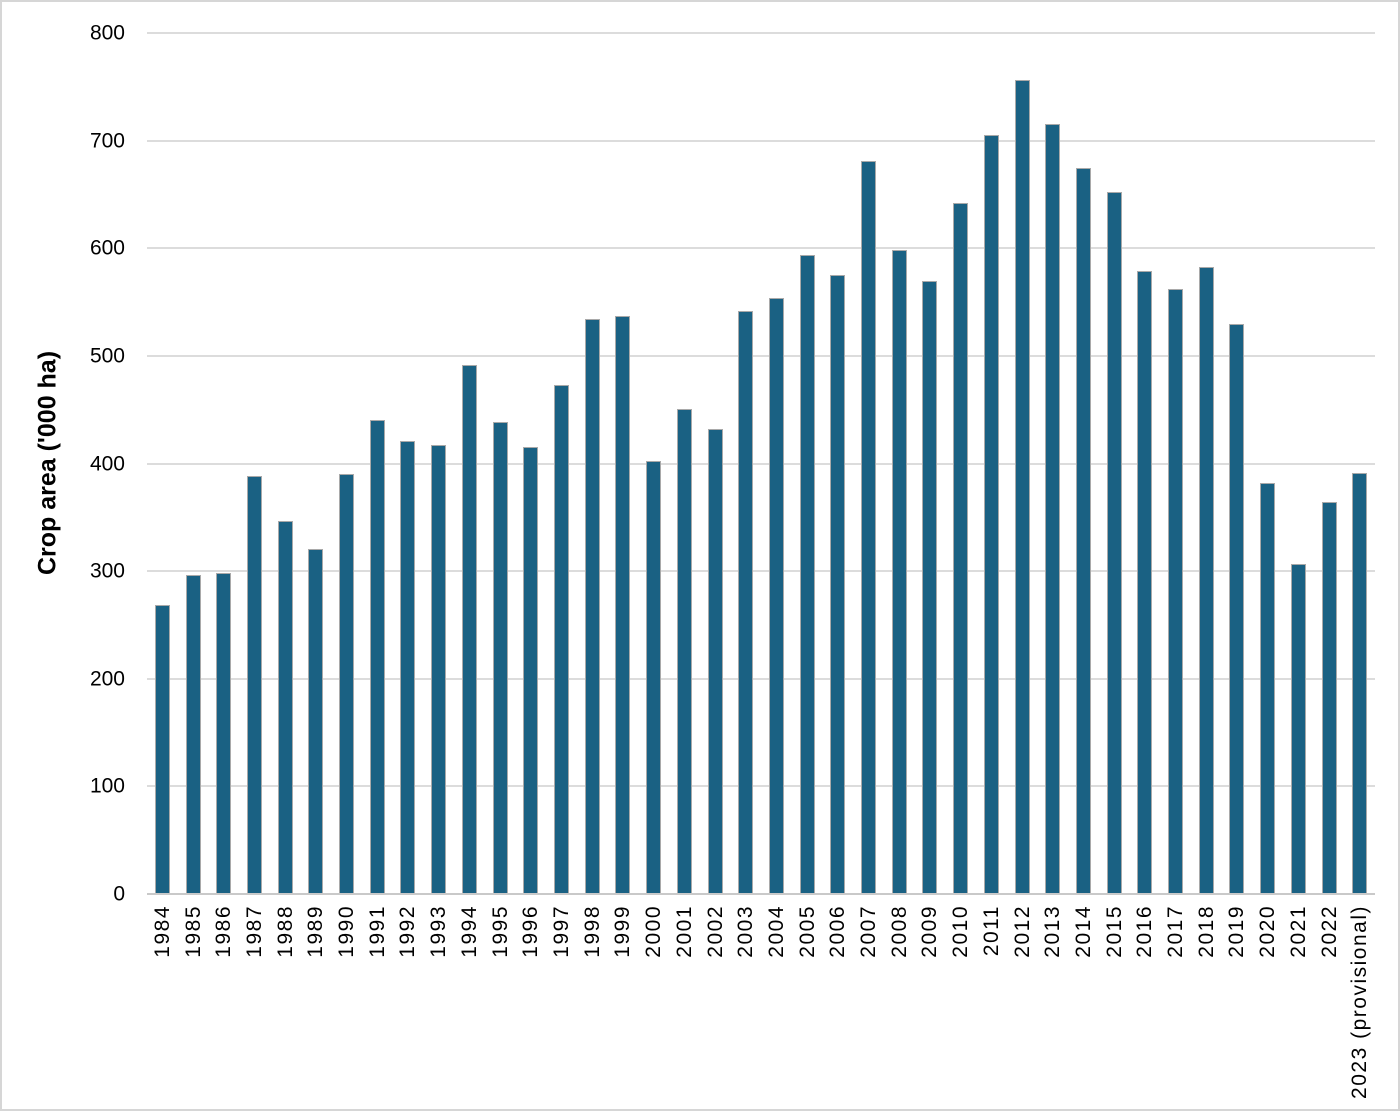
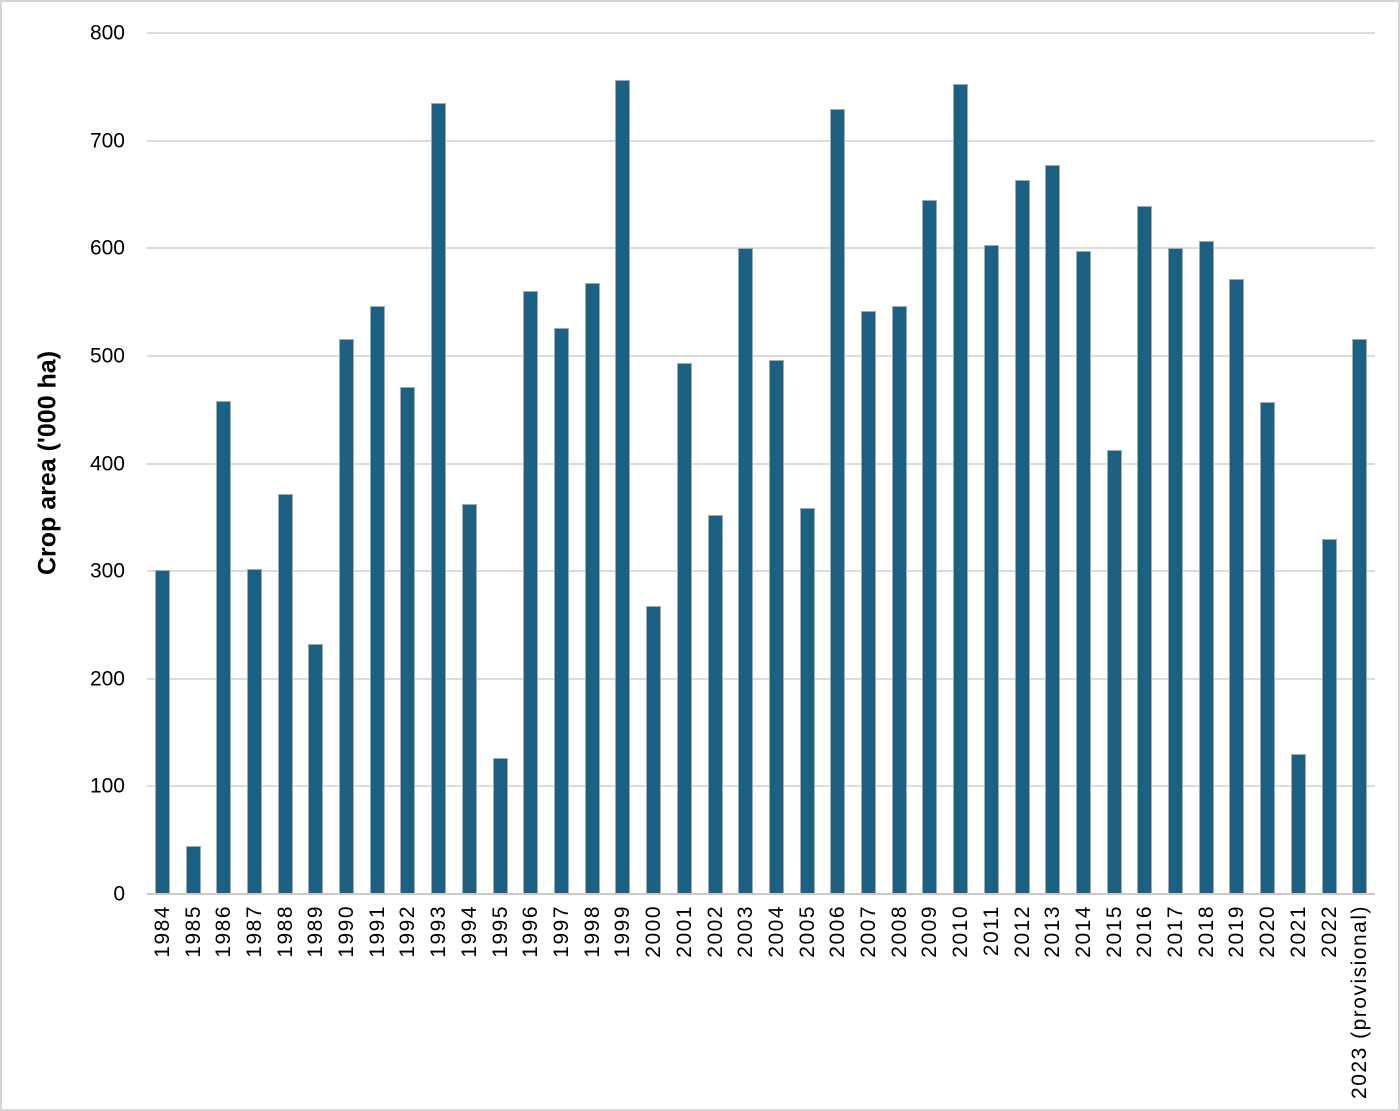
1984: 269 -> 301
1985: 296 -> 45
1986: 298 -> 458
1987: 388 -> 302
1988: 347 -> 372
1989: 321 -> 232
1990: 390 -> 516
1991: 440 -> 546
1992: 421 -> 471
1993: 417 -> 735
1994: 492 -> 362
1995: 439 -> 126
1996: 415 -> 560
1997: 473 -> 526
1998: 534 -> 568
1999: 537 -> 756
2000: 402 -> 268
2001: 451 -> 493
2002: 432 -> 352
2003: 542 -> 600
2004: 554 -> 496
2005: 594 -> 359
2006: 575 -> 729
2007: 681 -> 542
2008: 598 -> 546
2009: 570 -> 645
2010: 642 -> 753
2011: 705 -> 603
2012: 756 -> 663
2013: 715 -> 677
2014: 675 -> 597
2015: 652 -> 413
2016: 579 -> 639
2017: 562 -> 600
2018: 583 -> 607
2019: 530 -> 571
2020: 382 -> 457
2021: 307 -> 130
2022: 364 -> 330
2023 (provisional): 391 -> 516
